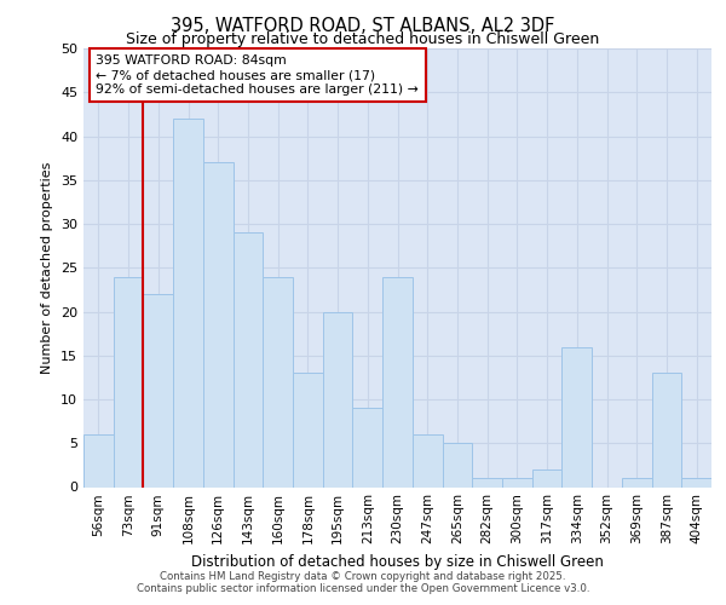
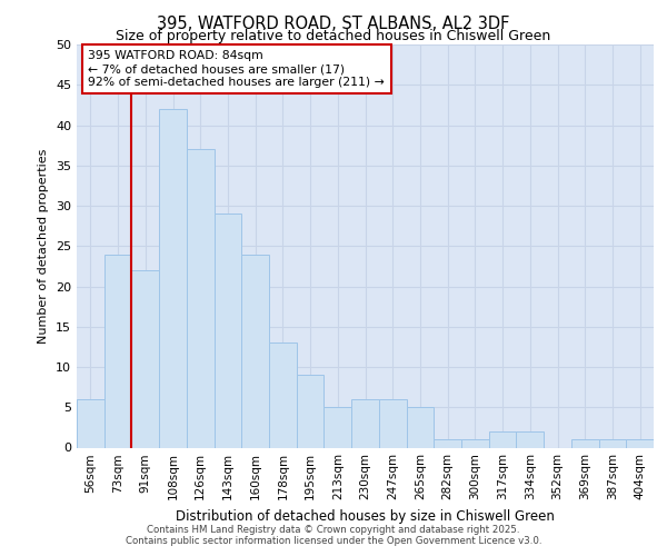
195sqm: 20 -> 9
213sqm: 9 -> 5
230sqm: 24 -> 6
334sqm: 16 -> 2
387sqm: 13 -> 1
